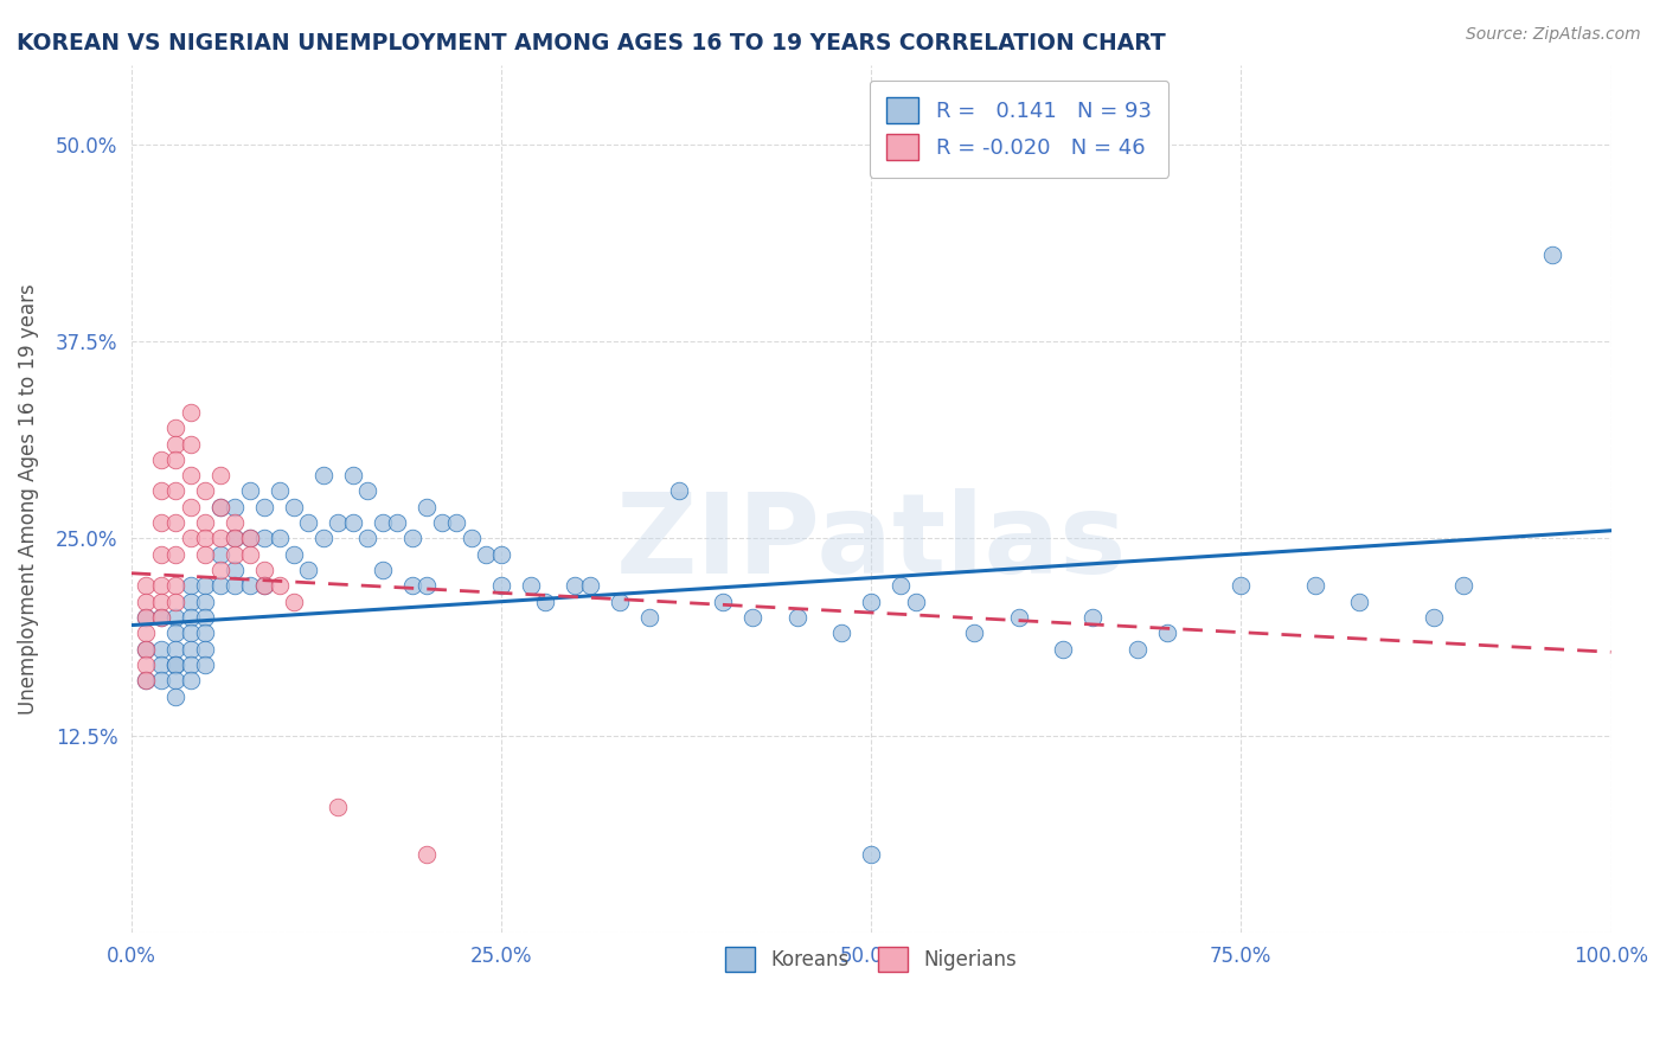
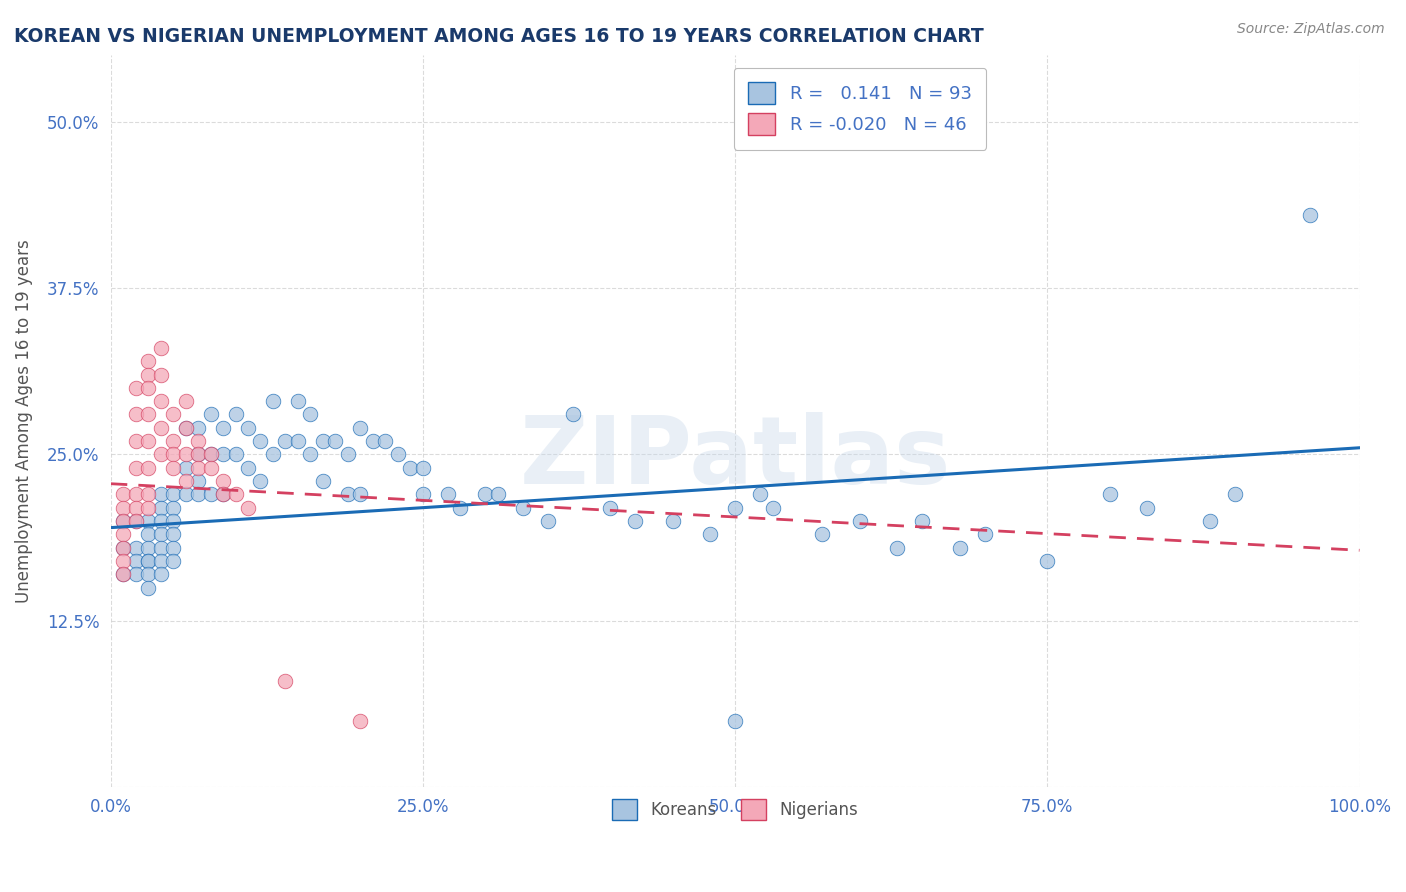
Koreans/75.0%: 22% -> 17%
